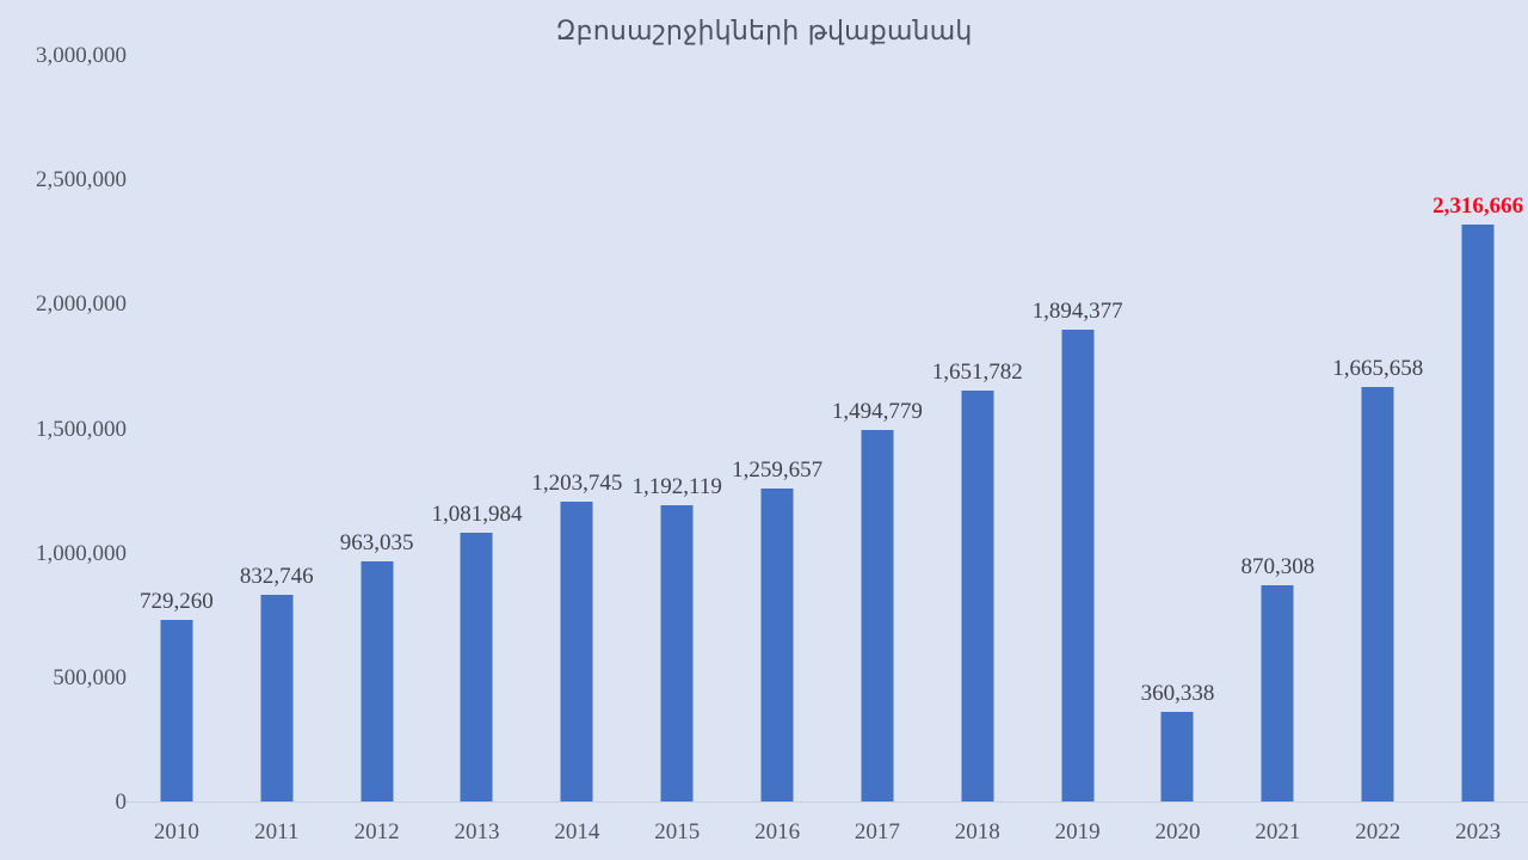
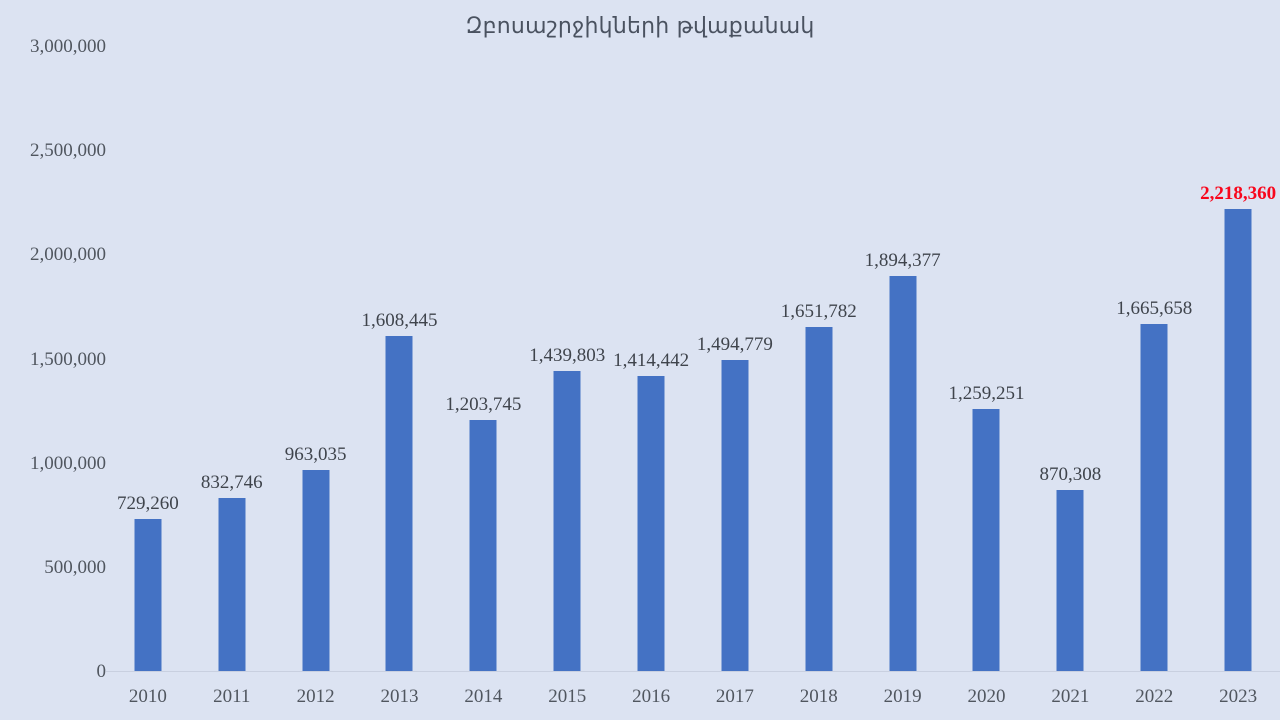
2013: 1,081,984 -> 1,608,445
2015: 1,192,119 -> 1,439,803
2016: 1,259,657 -> 1,414,442
2020: 360,338 -> 1,259,251
2023: 2,316,666 -> 2,218,360
